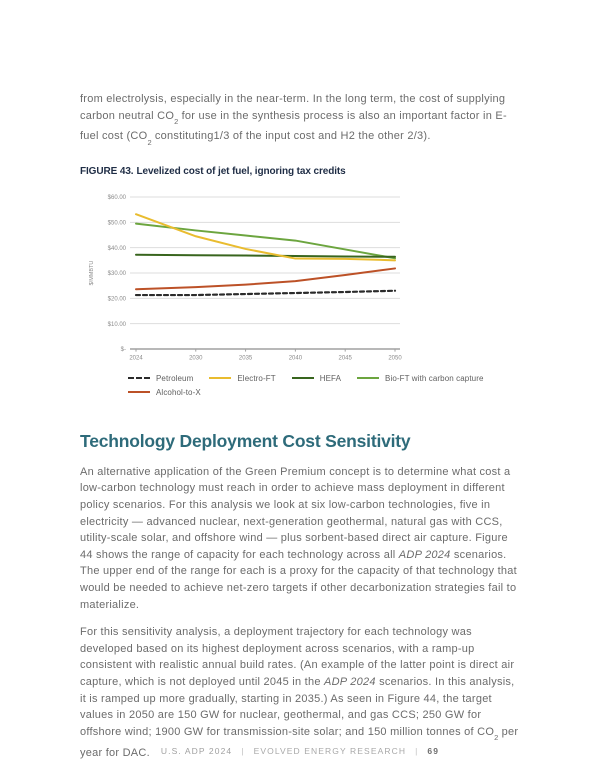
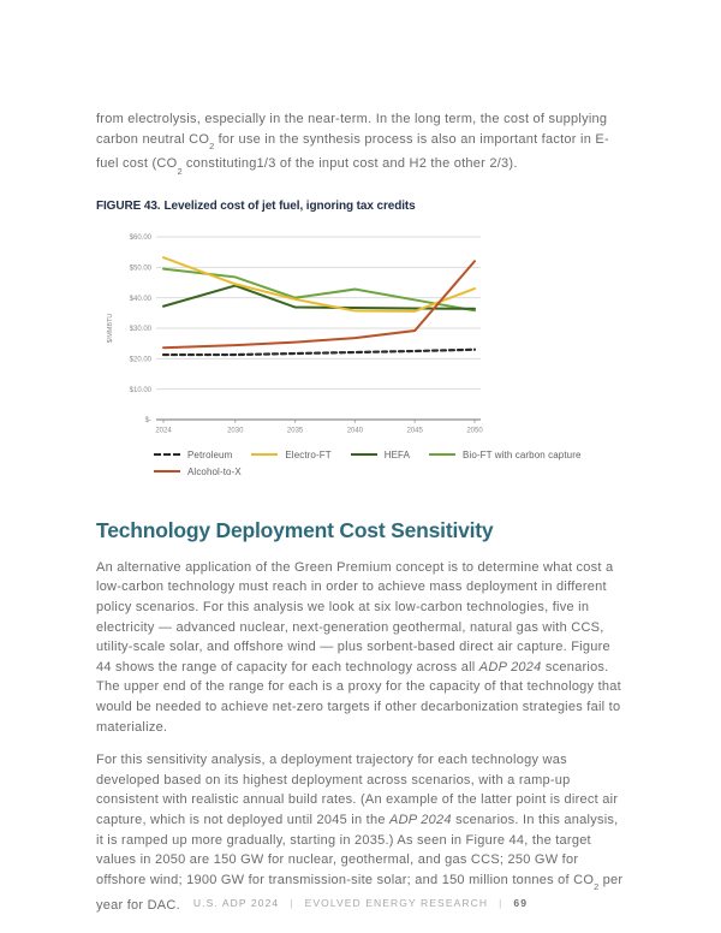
HEFA/2030: $37 -> $44
Bio-FT with carbon capture/2035: $45 -> $40
Electro-FT/2050: $35 -> $43
Alcohol-to-X/2050: $32 -> $52
